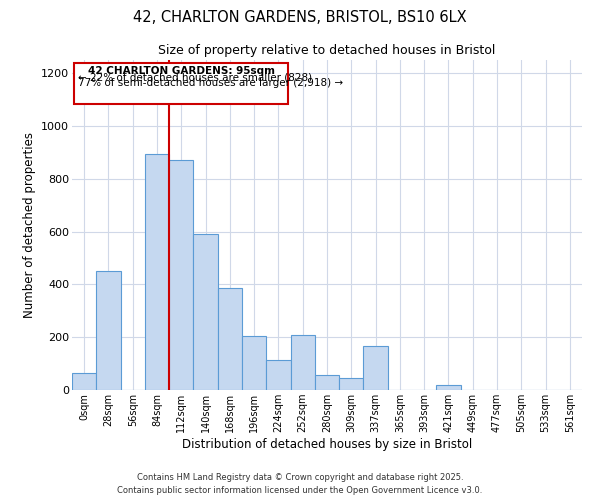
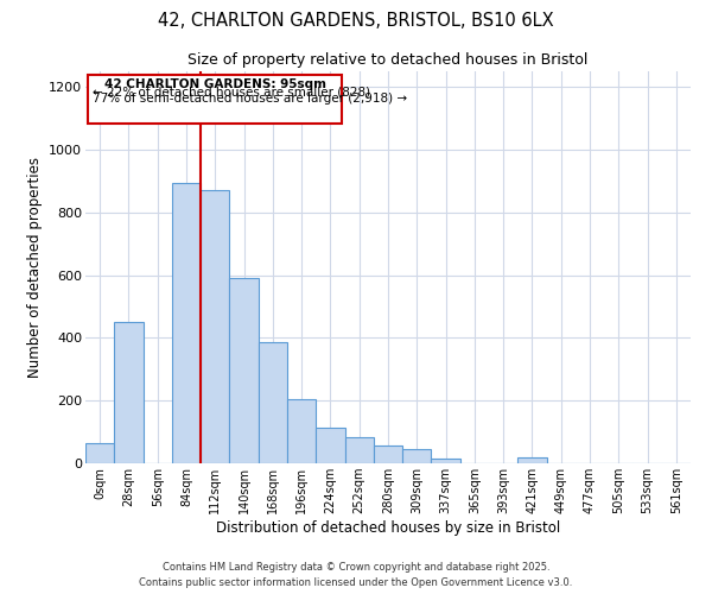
252sqm: 210 -> 85
337sqm: 165 -> 15
